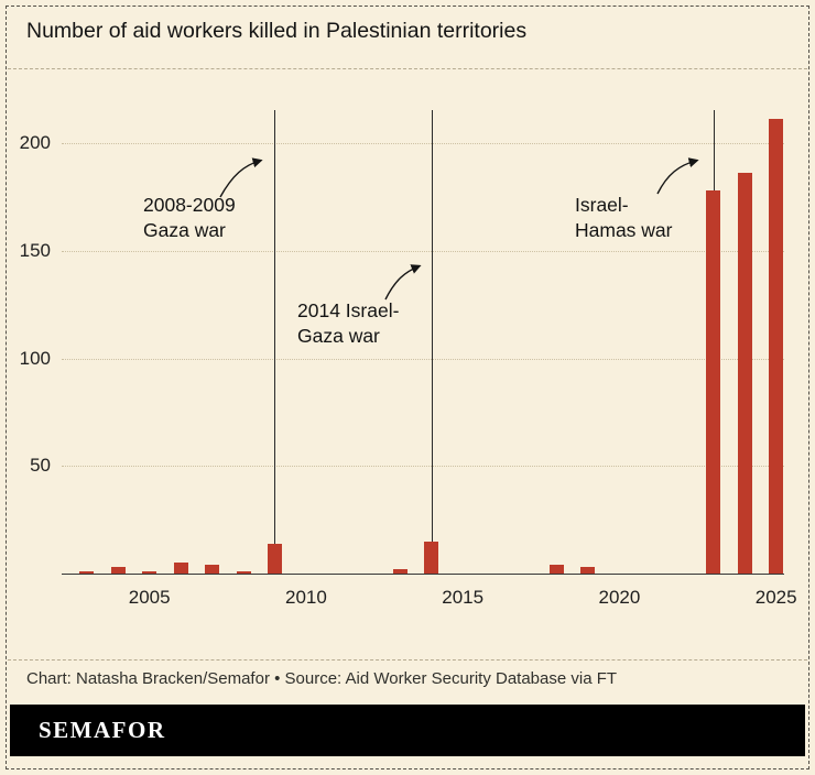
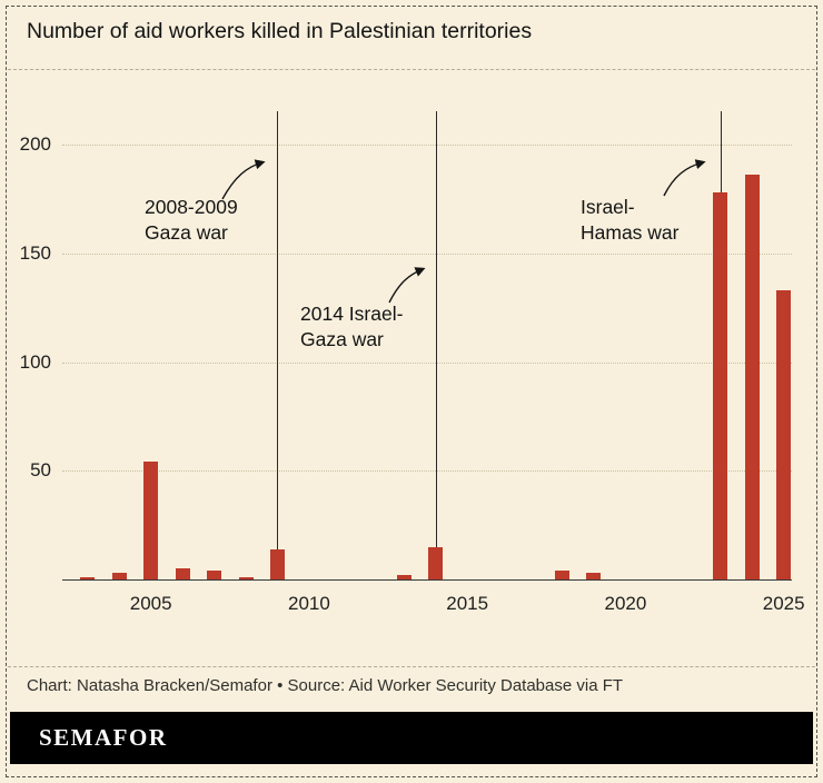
2005: 1 -> 54
2025: 211 -> 133
